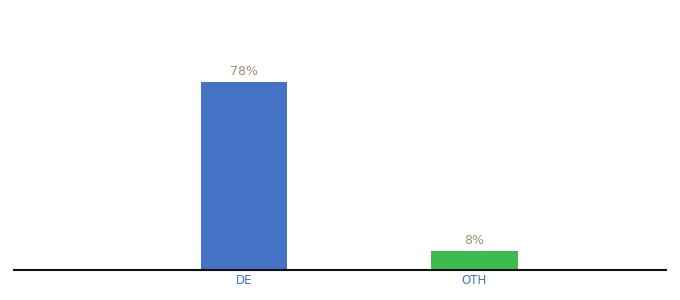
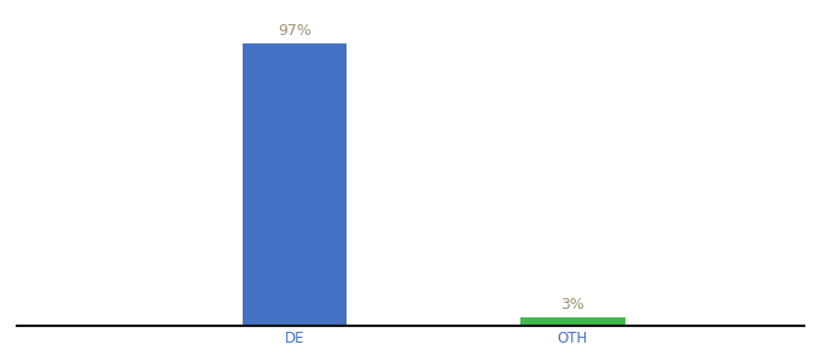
DE: 78% -> 97%
OTH: 8% -> 3%
